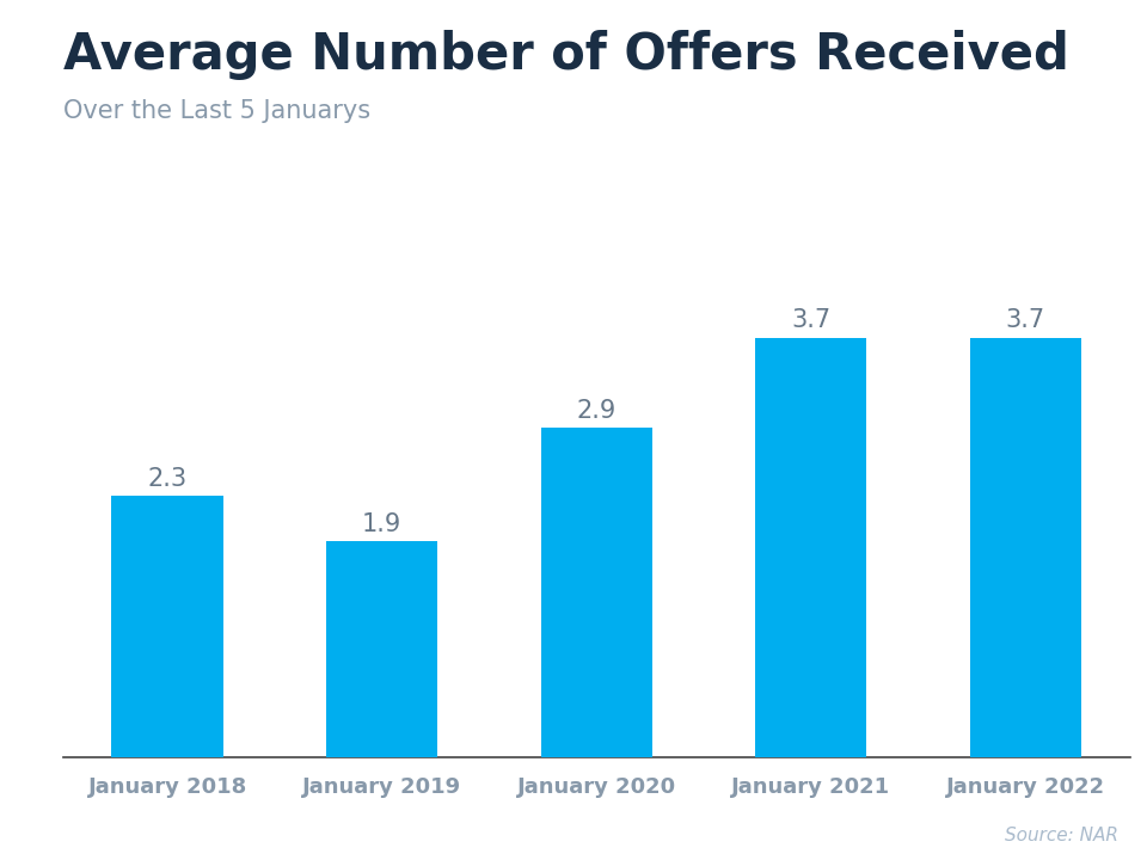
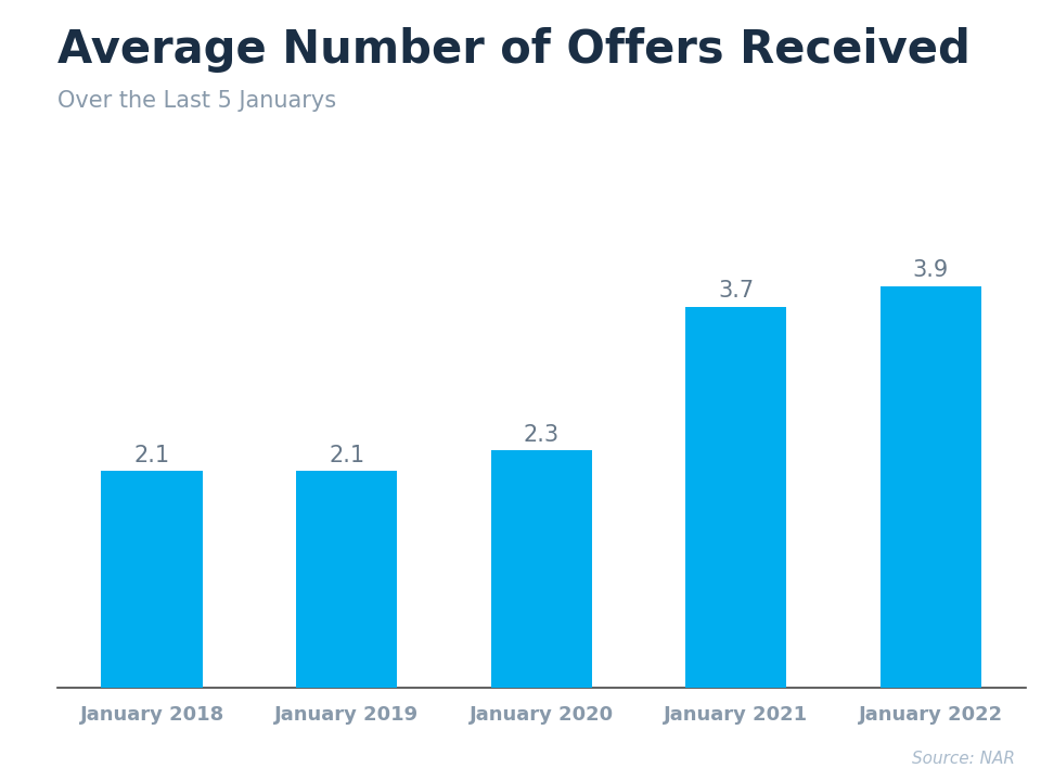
January 2018: 2.3 -> 2.1
January 2019: 1.9 -> 2.1
January 2020: 2.9 -> 2.3
January 2022: 3.7 -> 3.9
